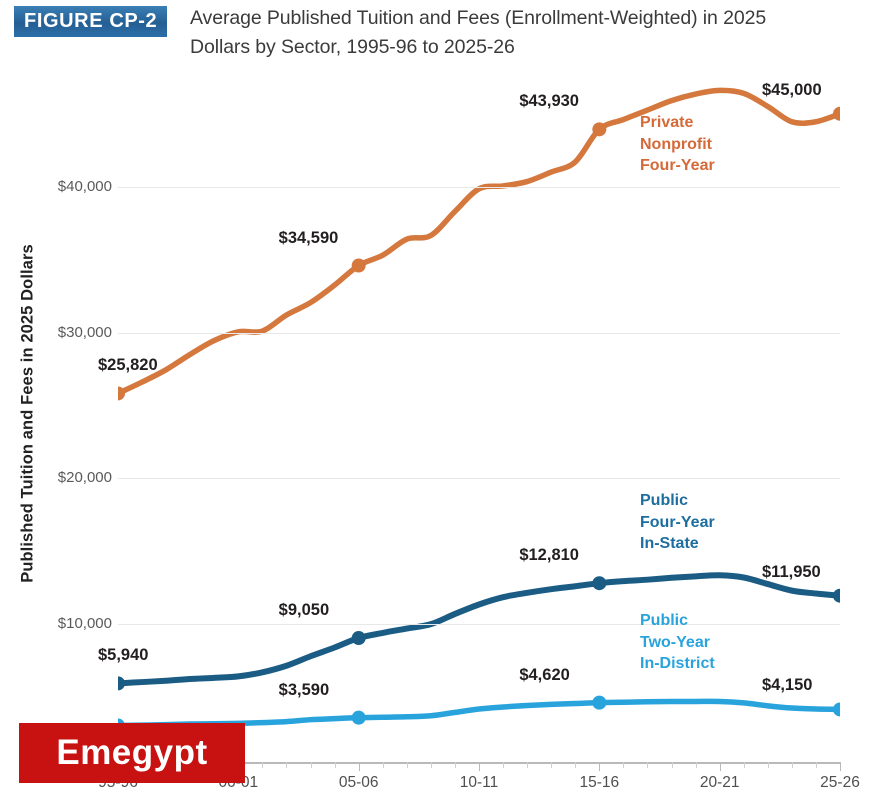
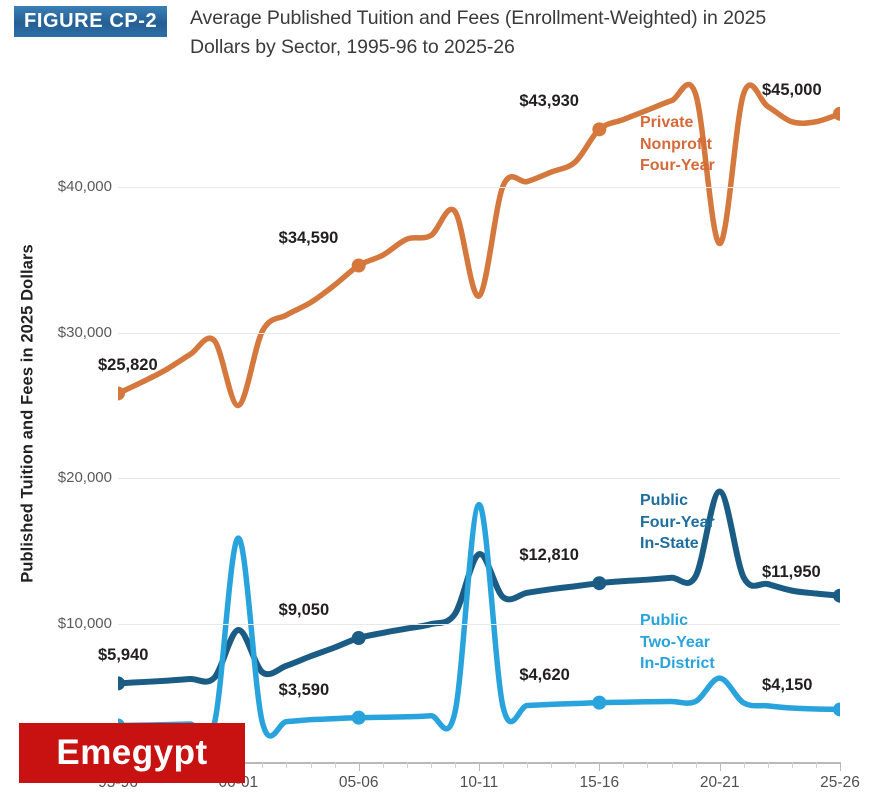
Private Nonprofit Four-Year/00-01: $30000 -> $25000
Public Four-Year In-State/00-01: $6400 -> $9600
Public Two-Year In-District/00-01: $3200 -> $15900
Private Nonprofit Four-Year/10-11: $39800 -> $32500
Public Four-Year In-State/10-11: $11400 -> $14800
Public Two-Year In-District/10-11: $4200 -> $18200
Private Nonprofit Four-Year/20-21: $46600 -> $36100
Public Four-Year In-State/20-21: $13400 -> $19100
Public Two-Year In-District/20-21: $4700 -> $6300
